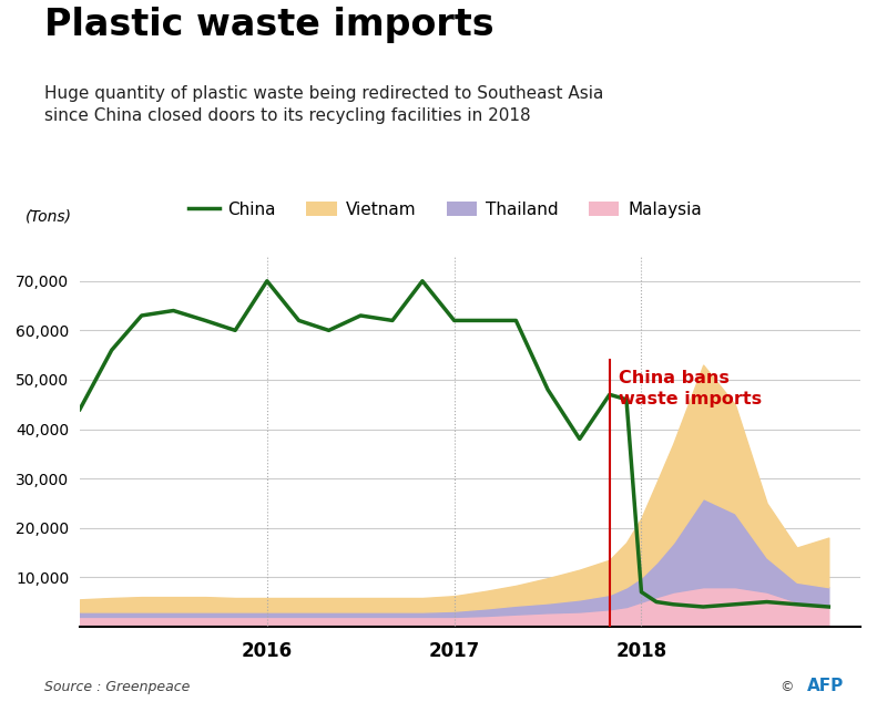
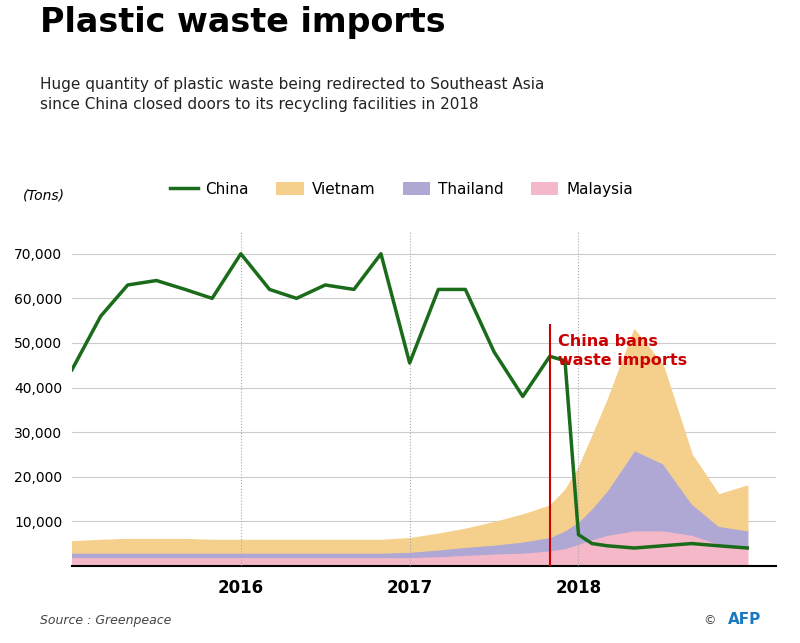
China/2017: 62,000 -> 45,500
